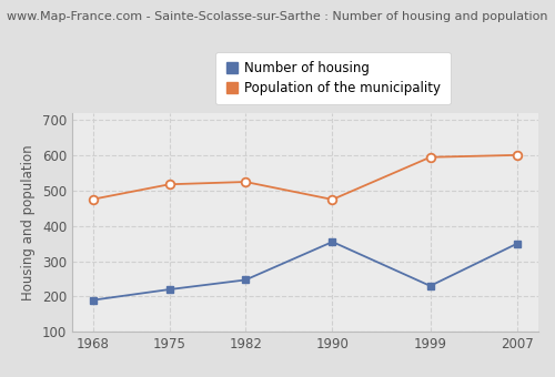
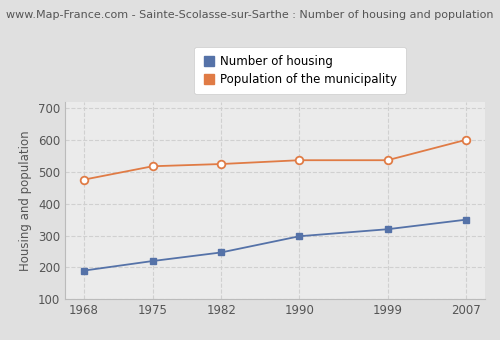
Number of housing/1990: 355 -> 298
Population of the municipality/1990: 475 -> 537
Number of housing/1999: 230 -> 320
Population of the municipality/1999: 595 -> 537
